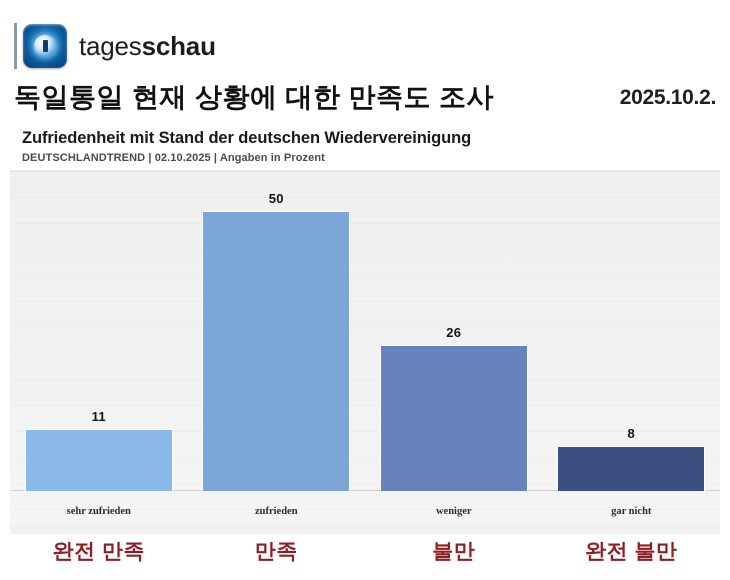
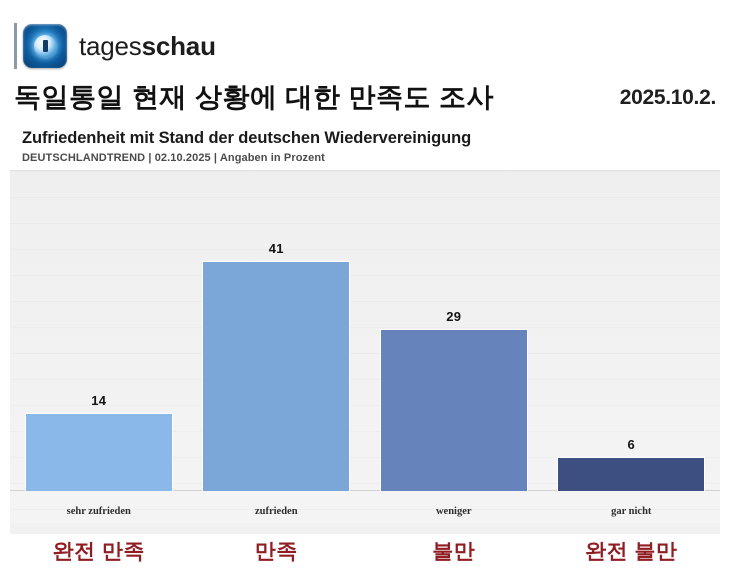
sehr zufrieden: 11 -> 14
zufrieden: 50 -> 41
weniger: 26 -> 29
gar nicht: 8 -> 6
